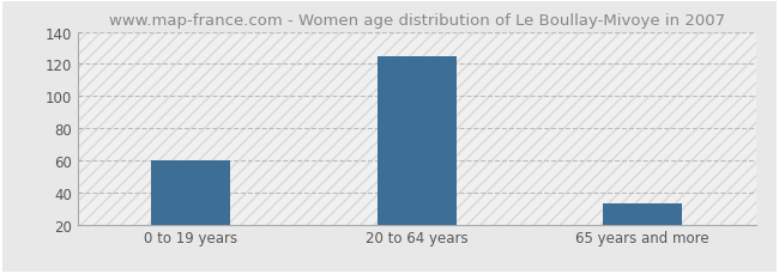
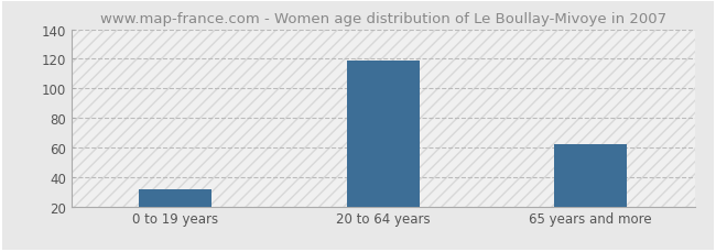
0 to 19 years: 60 -> 32
20 to 64 years: 125 -> 119
65 years and more: 33 -> 62
